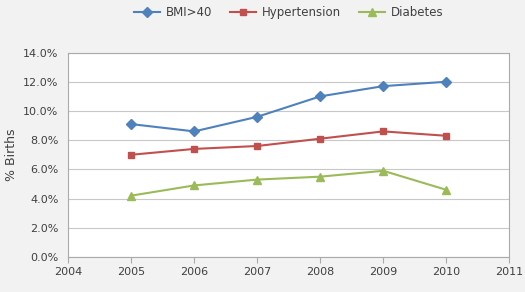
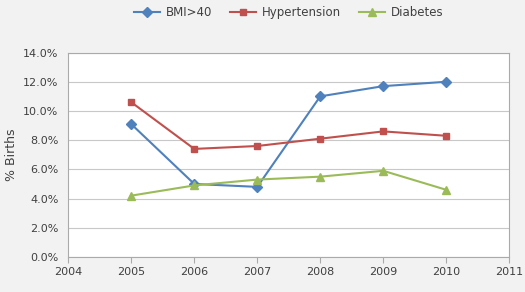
Hypertension/2005: 7.0% -> 10.6%
BMI>40/2006: 8.6% -> 5.0%
BMI>40/2007: 9.6% -> 4.8%
